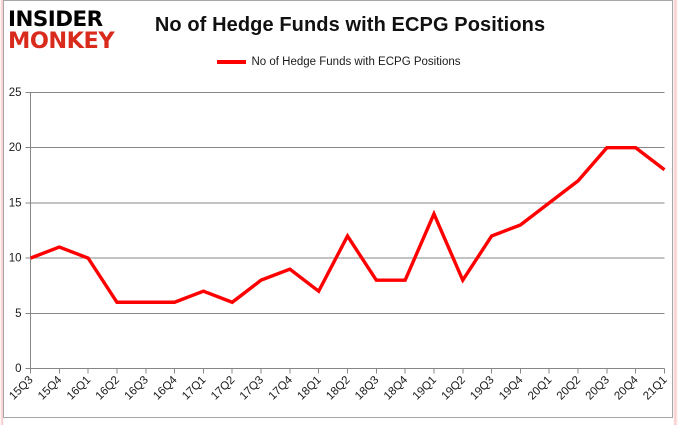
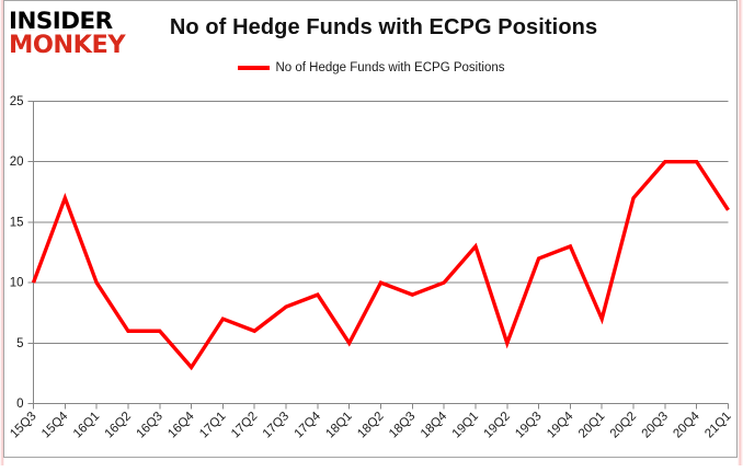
15Q4: 11 -> 17
16Q4: 6 -> 3
18Q1: 7 -> 5
18Q2: 12 -> 10
18Q3: 8 -> 9
18Q4: 8 -> 10
19Q1: 14 -> 13
19Q2: 8 -> 5
20Q1: 15 -> 7
21Q1: 18 -> 16
